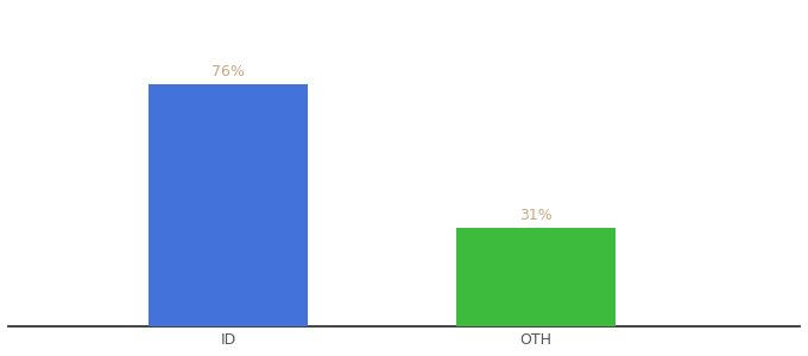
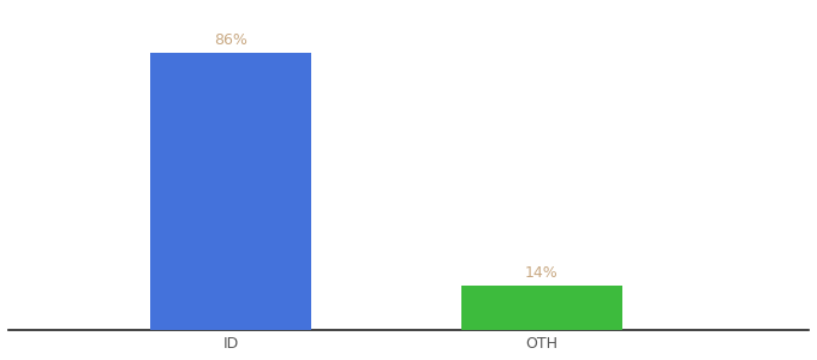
ID: 76% -> 86%
OTH: 31% -> 14%
